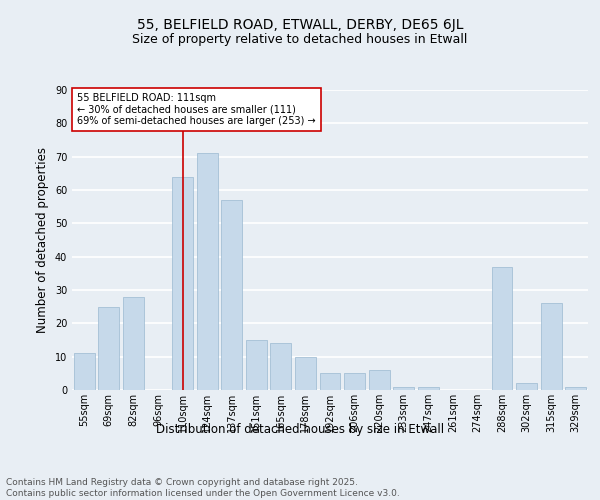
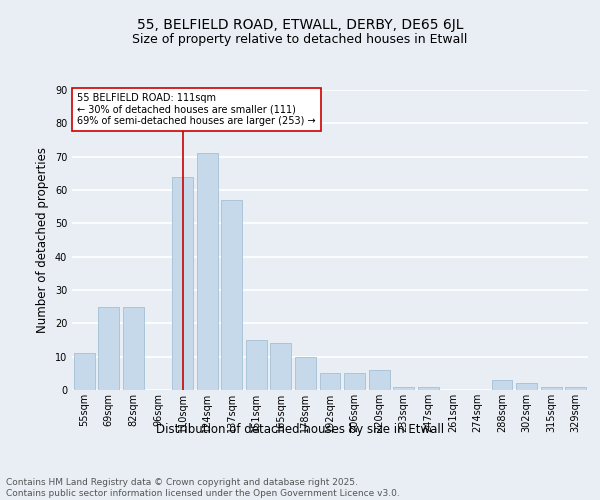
82sqm: 28 -> 25
288sqm: 37 -> 3
315sqm: 26 -> 1
